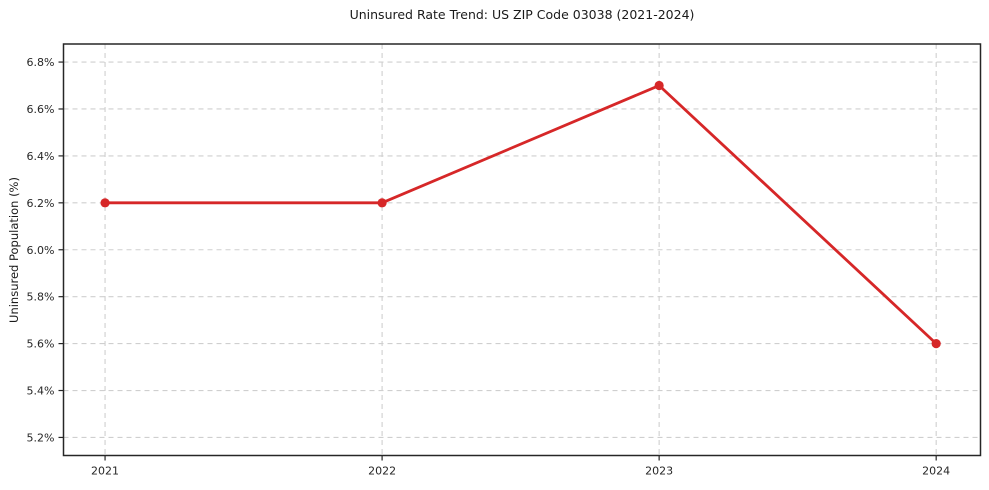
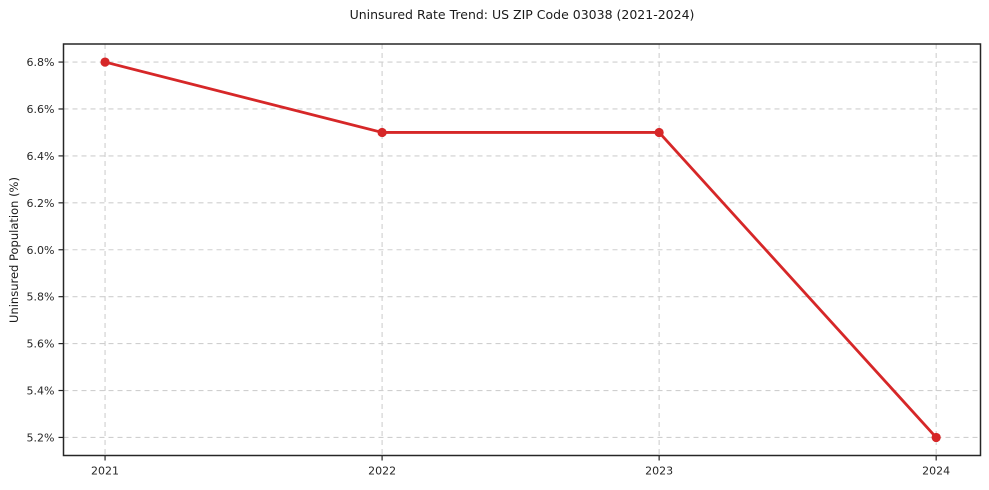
2021: 6.2% -> 6.8%
2022: 6.2% -> 6.5%
2023: 6.7% -> 6.5%
2024: 5.6% -> 5.2%
